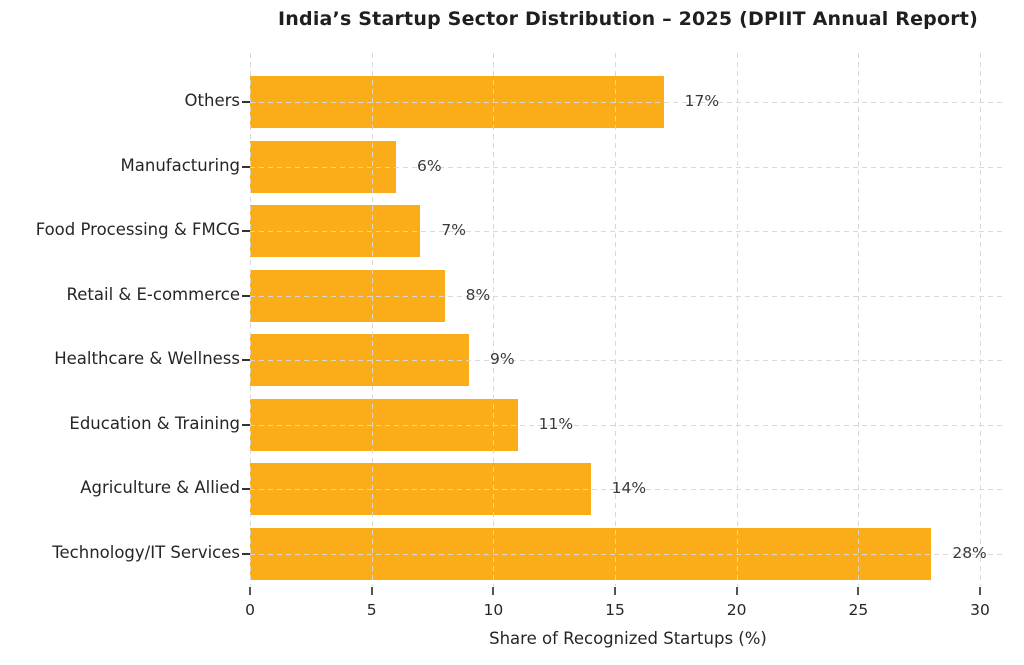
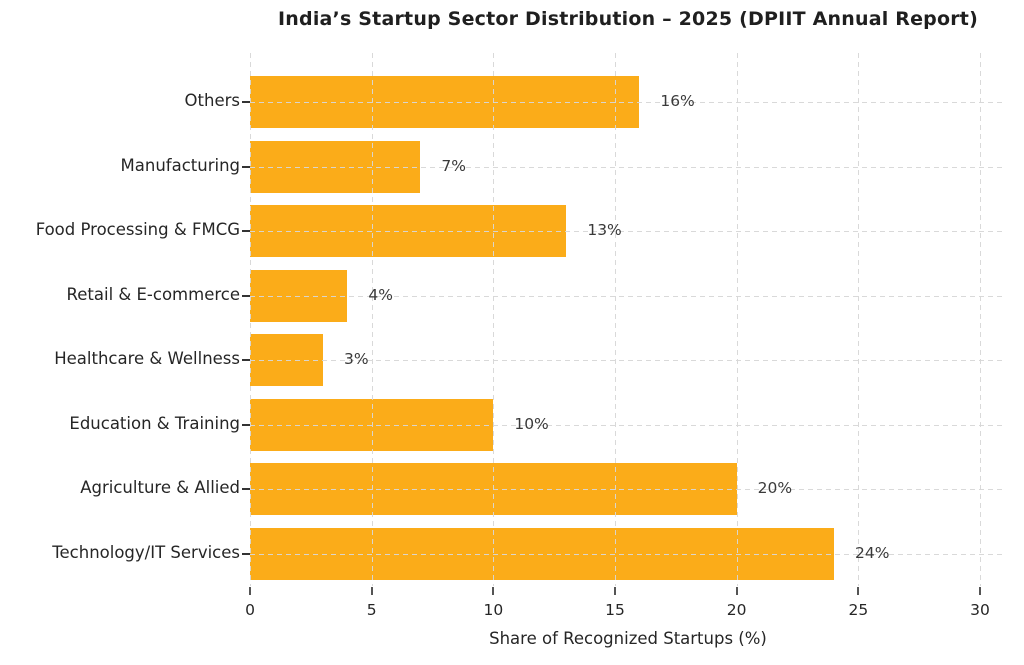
Others: 17% -> 16%
Manufacturing: 6% -> 7%
Food Processing & FMCG: 7% -> 13%
Retail & E-commerce: 8% -> 4%
Healthcare & Wellness: 9% -> 3%
Education & Training: 11% -> 10%
Agriculture & Allied: 14% -> 20%
Technology/IT Services: 28% -> 24%
